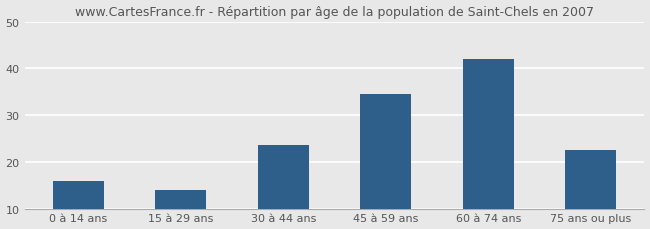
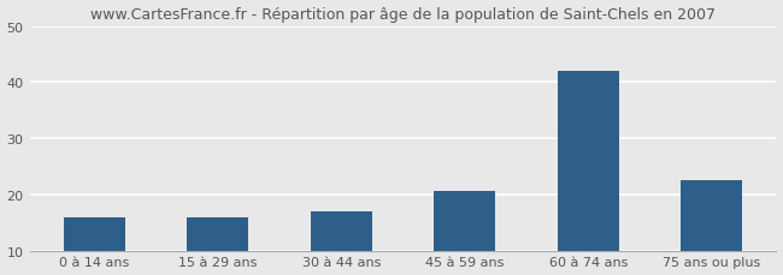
15 à 29 ans: 14.0 -> 16.0
30 à 44 ans: 23.5 -> 17.0
45 à 59 ans: 34.5 -> 20.5
